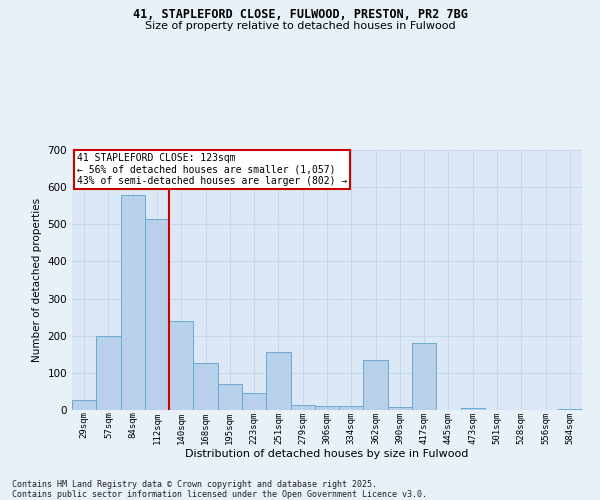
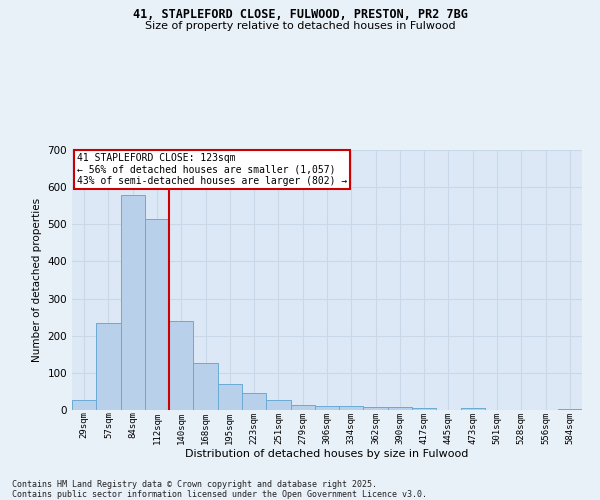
57sqm: 200 -> 233
251sqm: 155 -> 27
362sqm: 135 -> 8
417sqm: 180 -> 6
